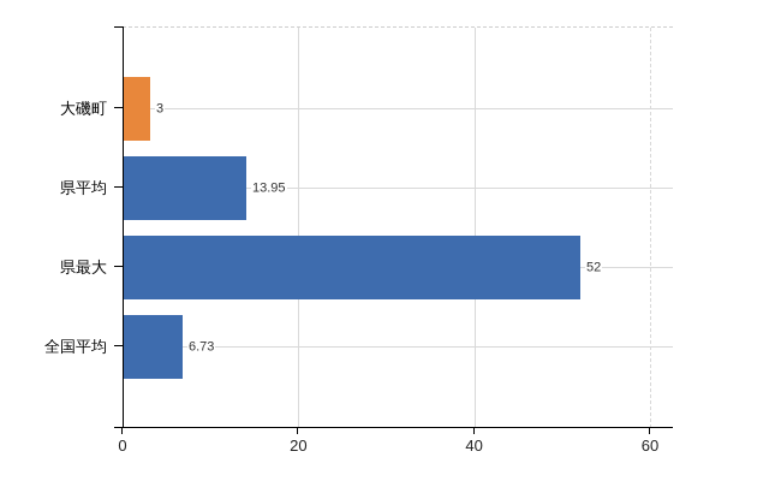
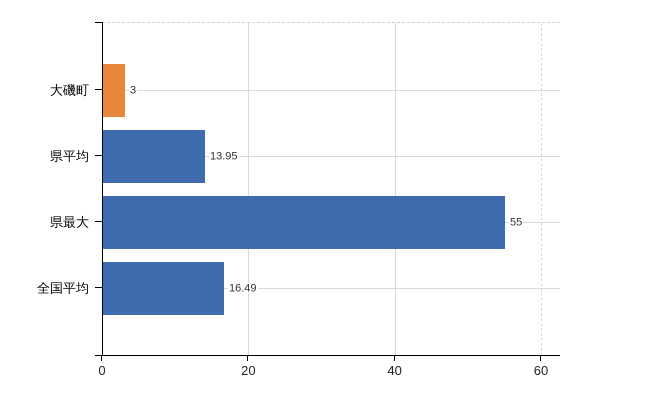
県最大: 52 -> 55
全国平均: 6.73 -> 16.49
